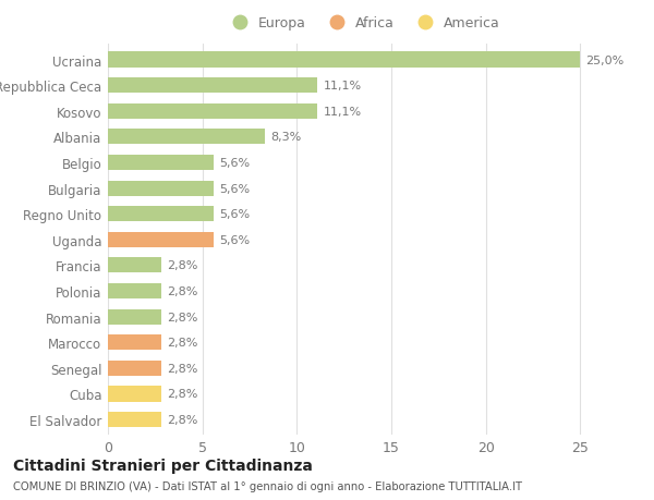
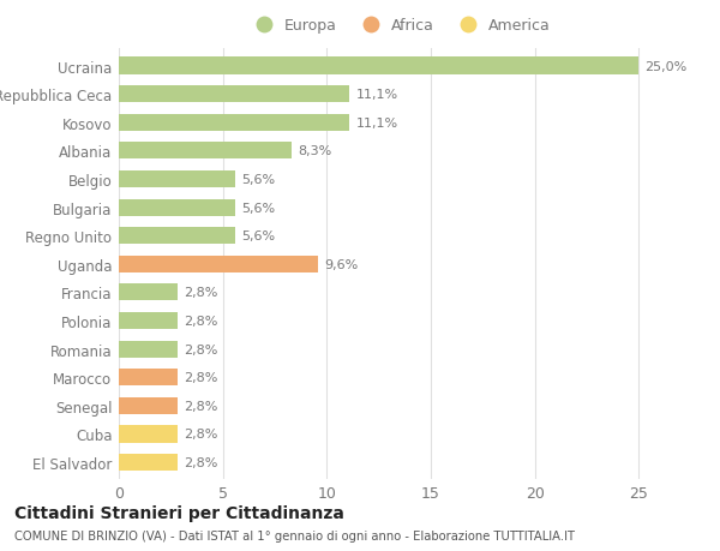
Uganda: 5,6% -> 9,6%
